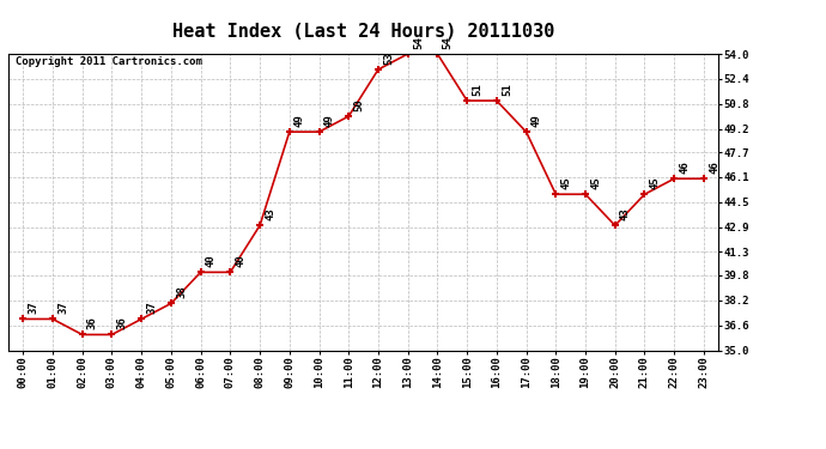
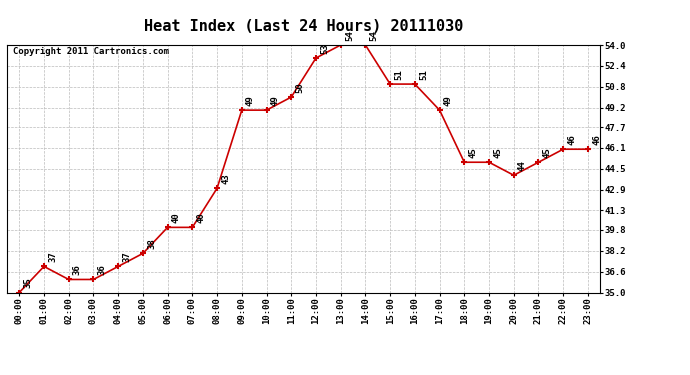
00:00: 37 -> 35
20:00: 43 -> 44
